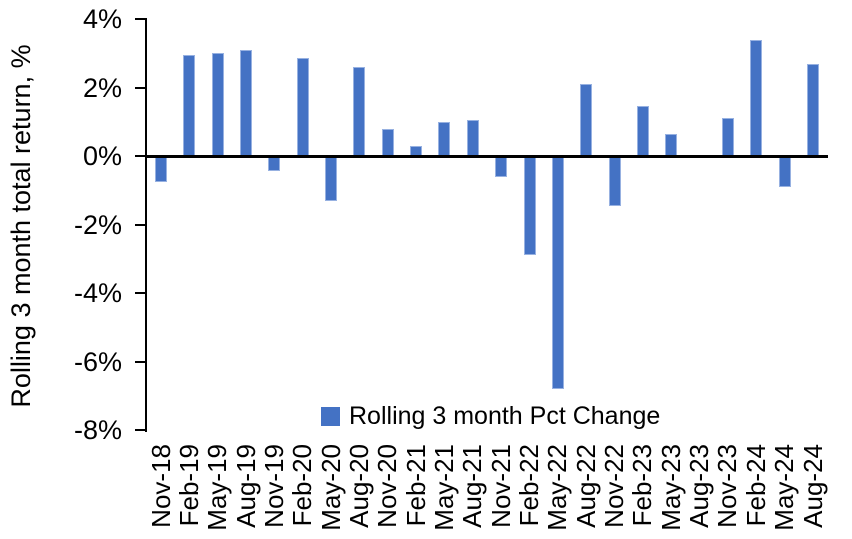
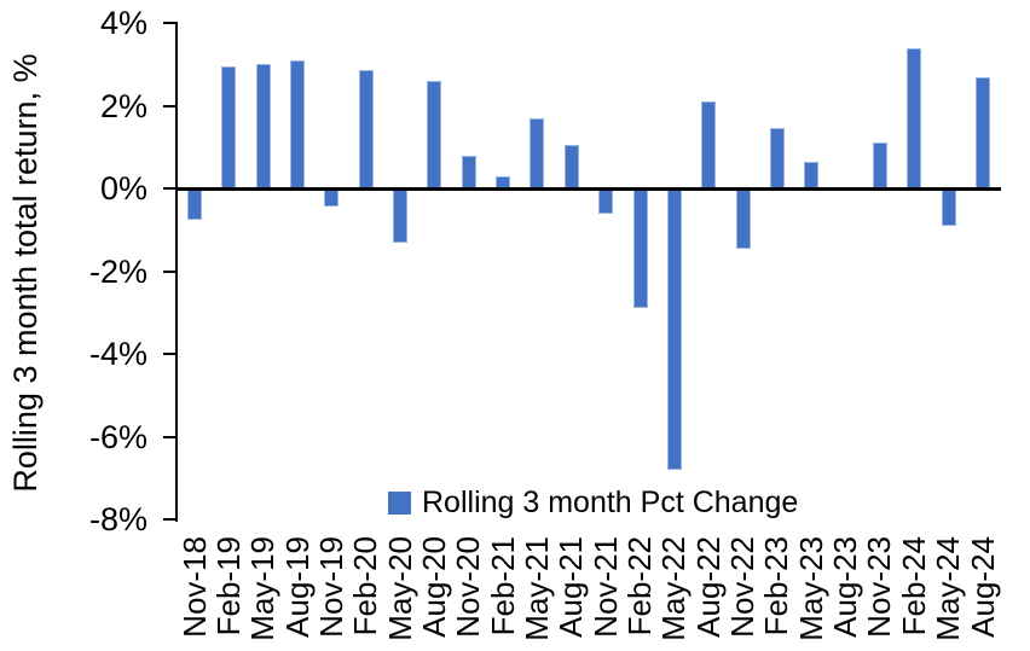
May-21: 1.0% -> 1.7%
